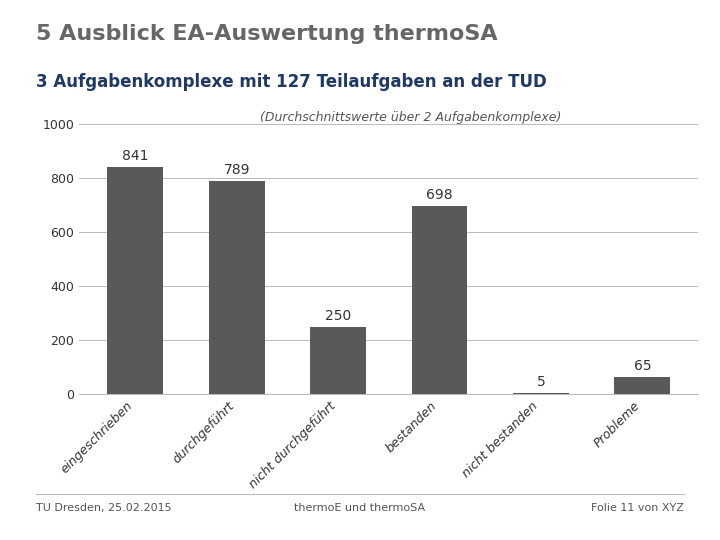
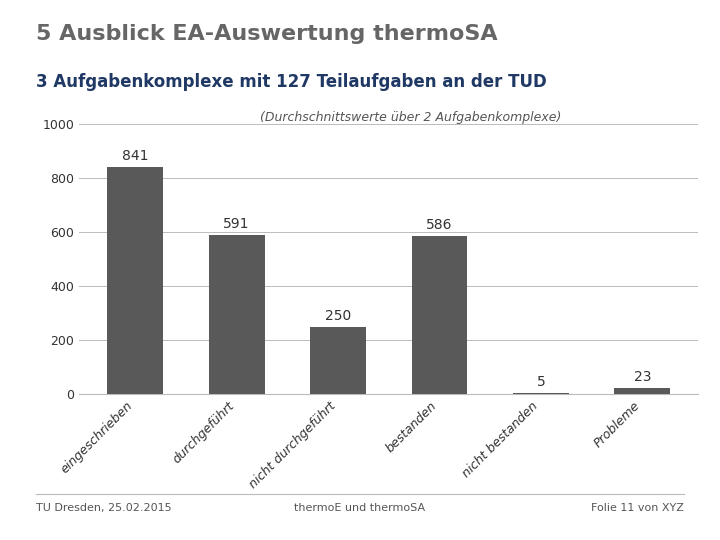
durchgeführt: 789 -> 591
bestanden: 698 -> 586
Probleme: 65 -> 23
